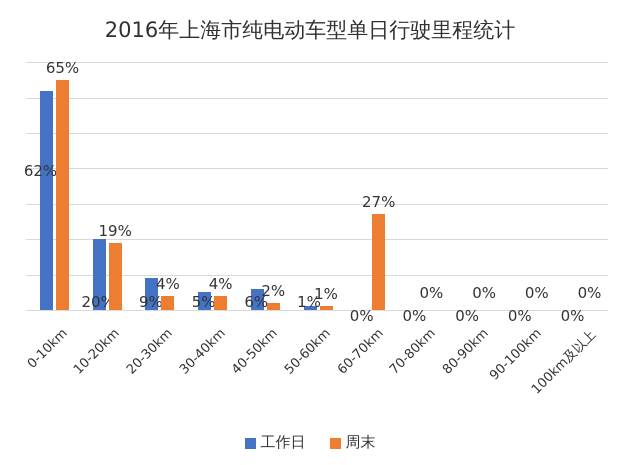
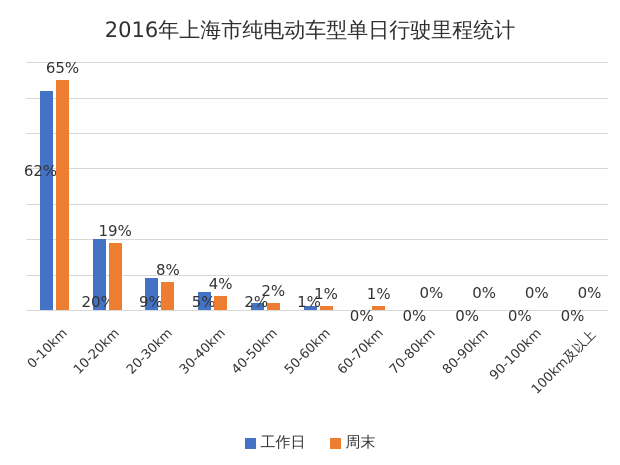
周末/20-30km: 4% -> 8%
工作日/40-50km: 6% -> 2%
周末/60-70km: 27% -> 1%
